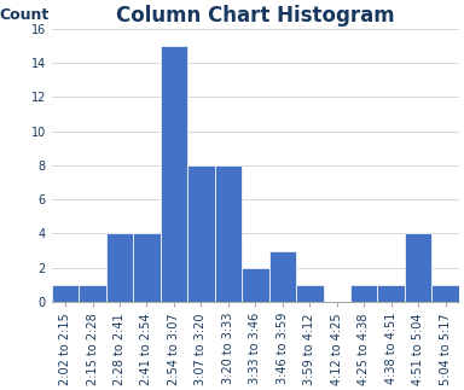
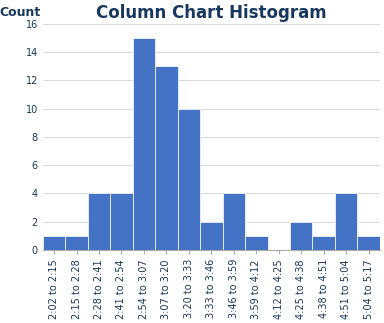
3:07 to 3:20: 8 -> 13
3:20 to 3:33: 8 -> 10
3:46 to 3:59: 3 -> 4
4:25 to 4:38: 1 -> 2
